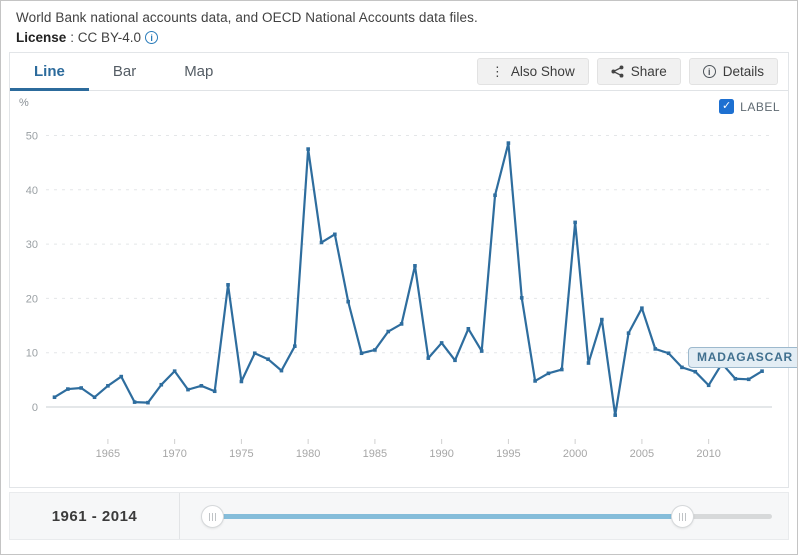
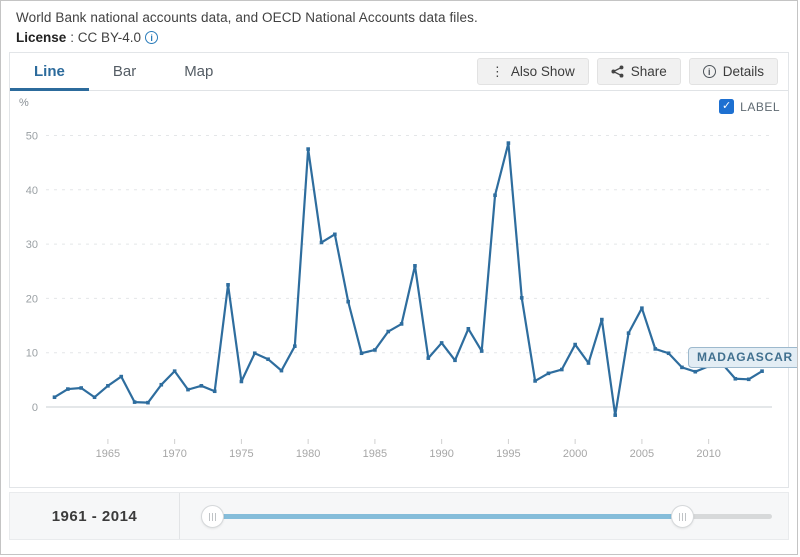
2000: 34 -> 12
2010: 4 -> 8
